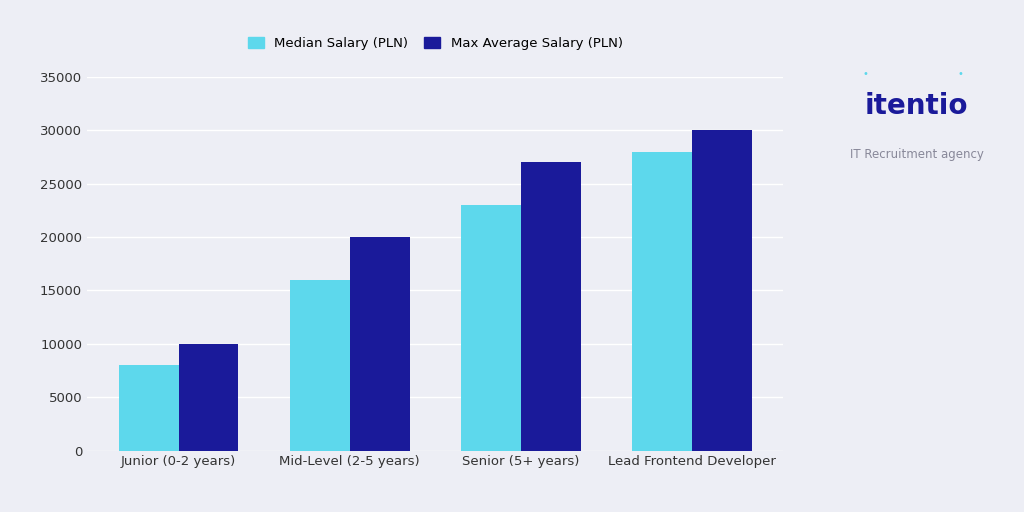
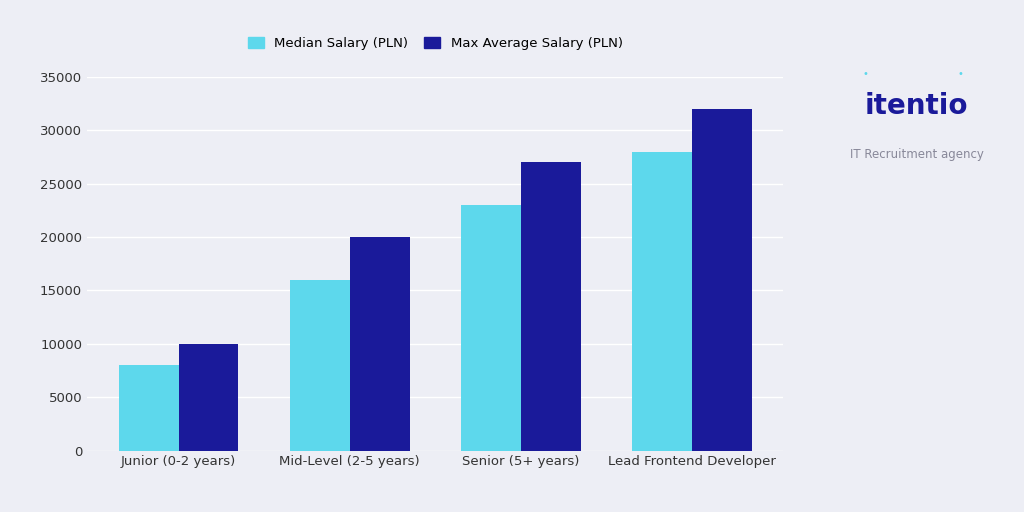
Max Average Salary (PLN)/Lead Frontend Developer: 30000 -> 32000
